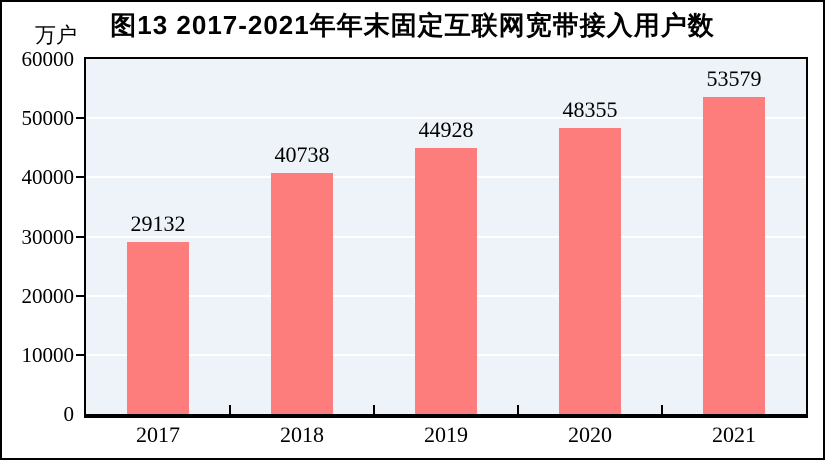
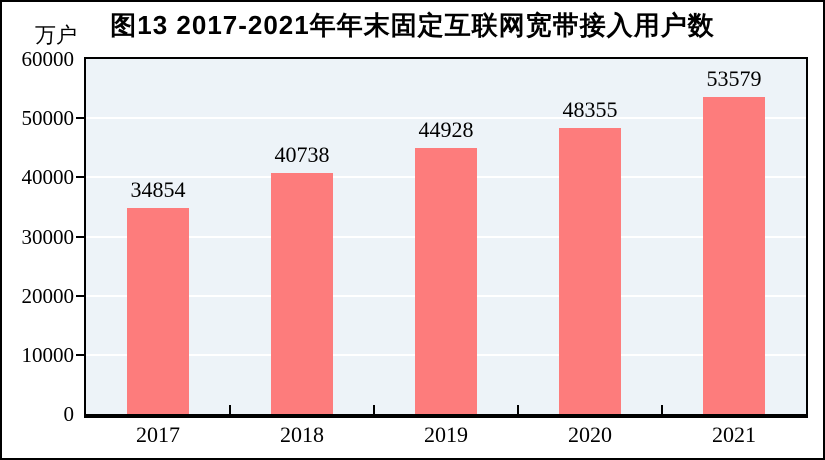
2017: 29132 -> 34854
